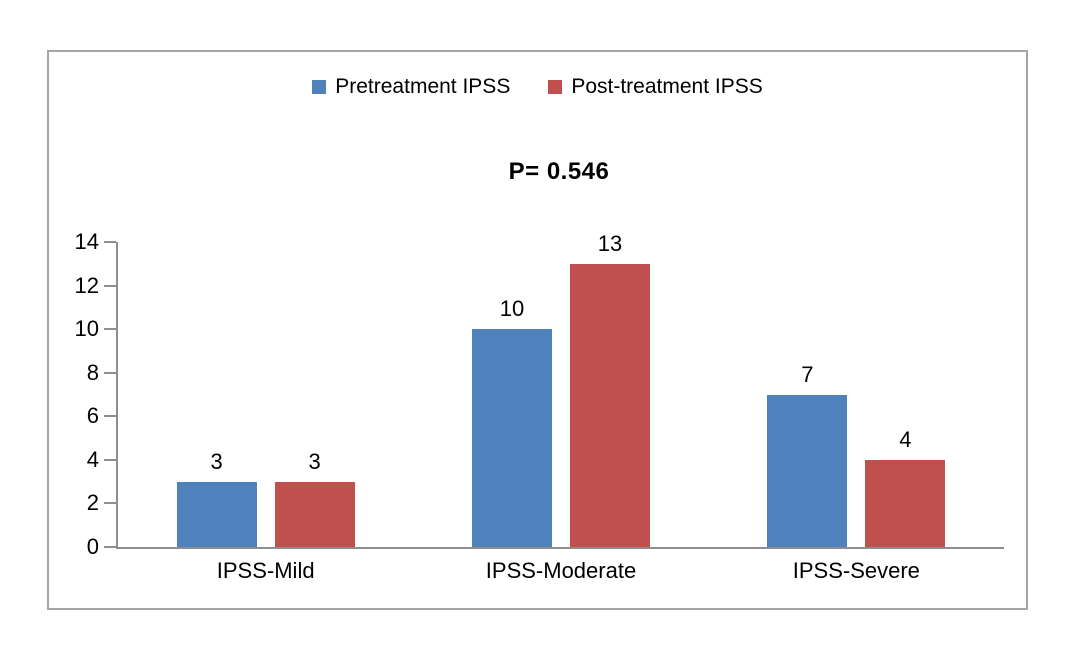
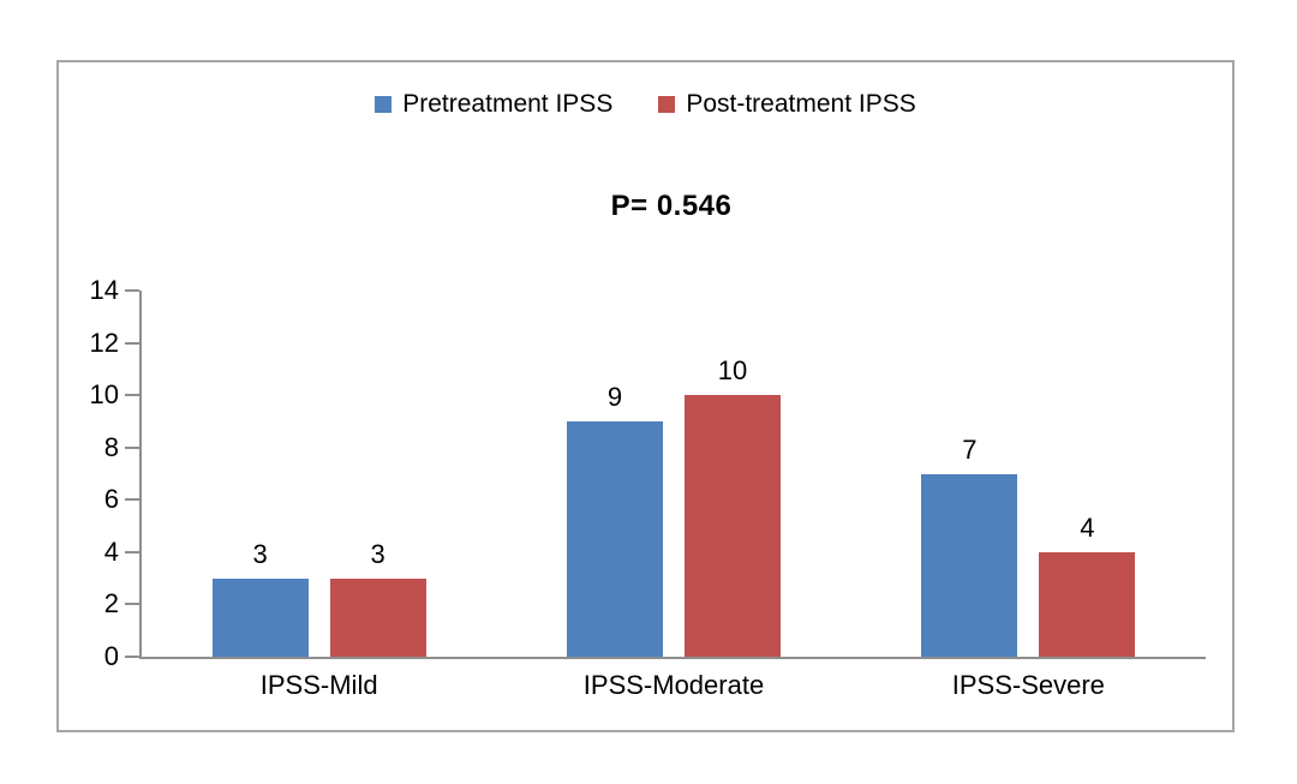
Pretreatment IPSS/IPSS-Moderate: 10 -> 9
Post-treatment IPSS/IPSS-Moderate: 13 -> 10
